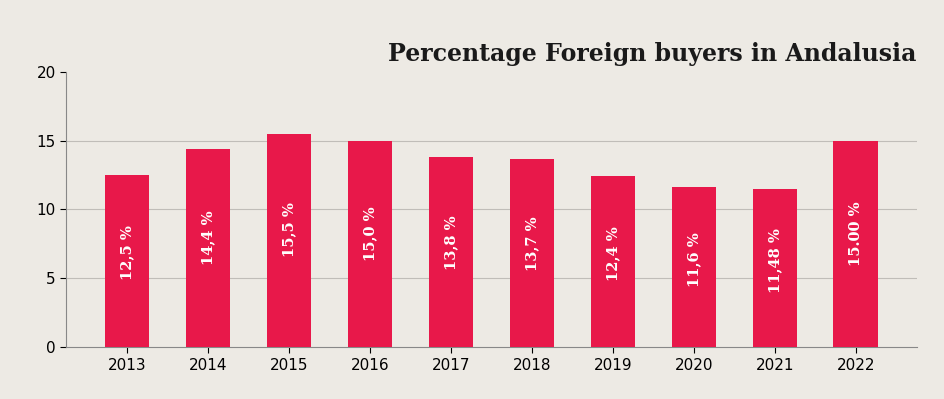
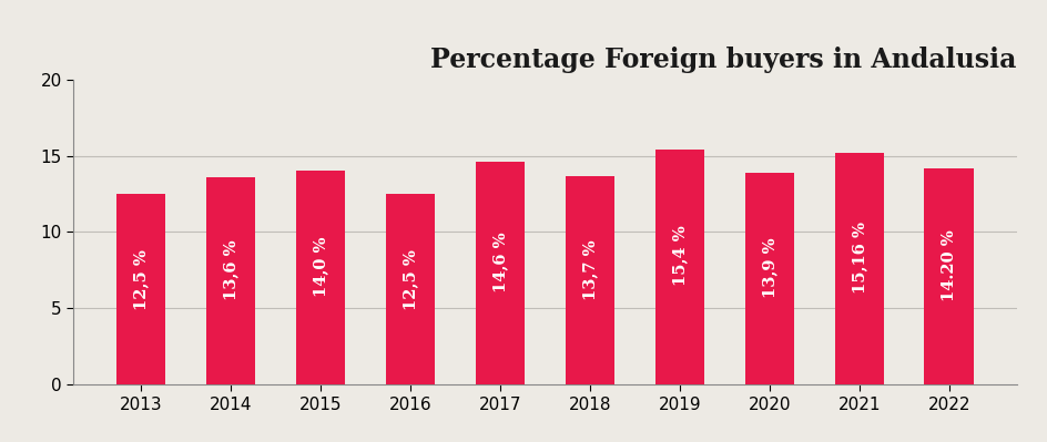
2014: 14,4 -> 13,6
2015: 15,5 -> 14,0
2016: 15,0 -> 12,5
2017: 13,8 -> 14,6
2019: 12,4 -> 15,4
2020: 11,6 -> 13,9
2021: 11,48 -> 15,16
2022: 15.00 -> 14.20
